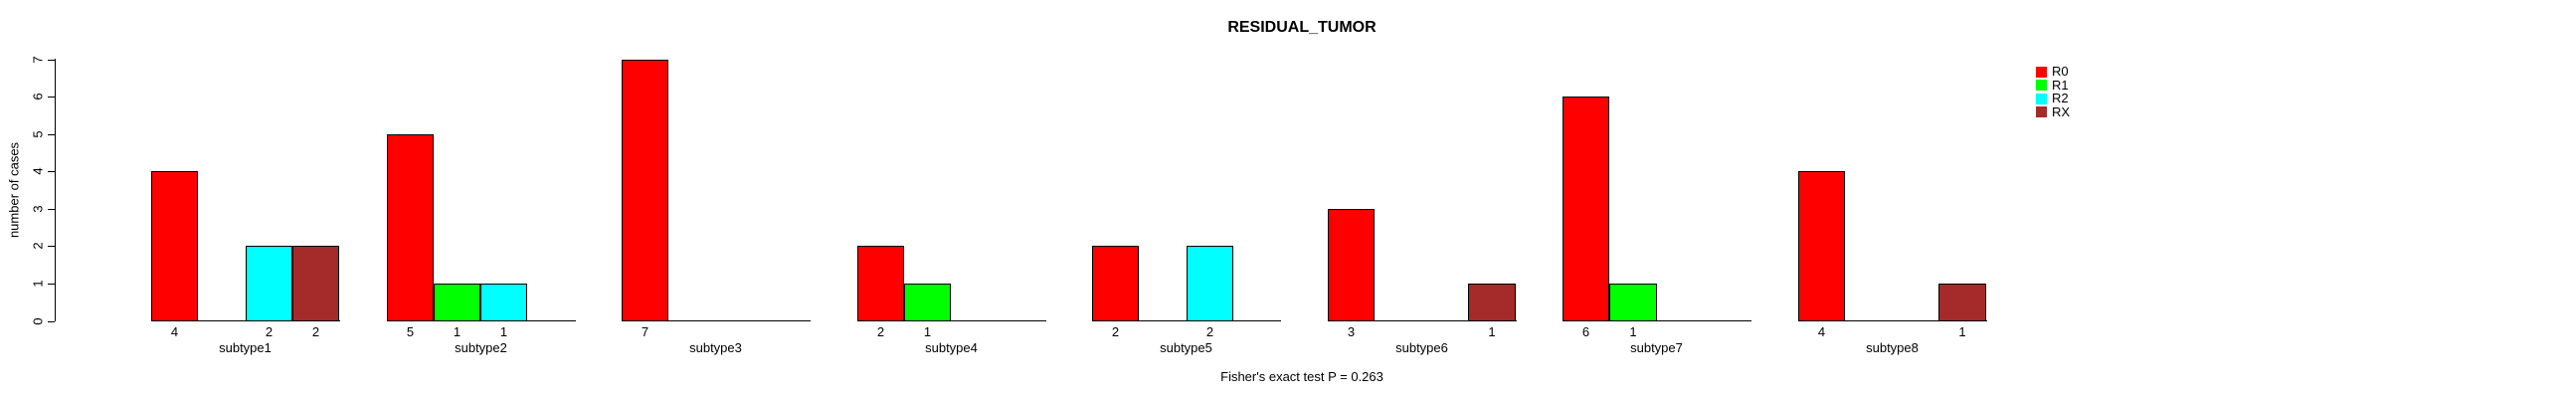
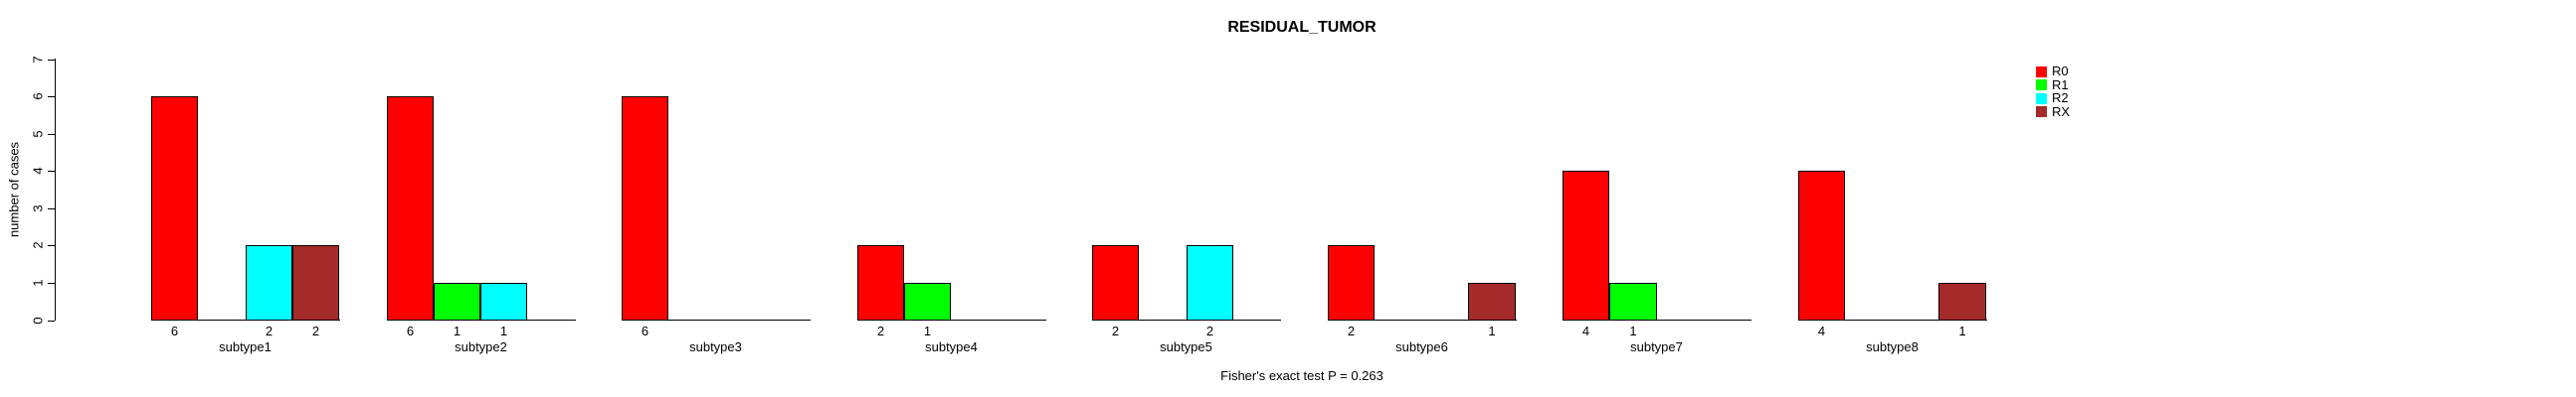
R0/subtype1: 4 -> 6
R0/subtype2: 5 -> 6
R0/subtype3: 7 -> 6
R0/subtype6: 3 -> 2
R0/subtype7: 6 -> 4
